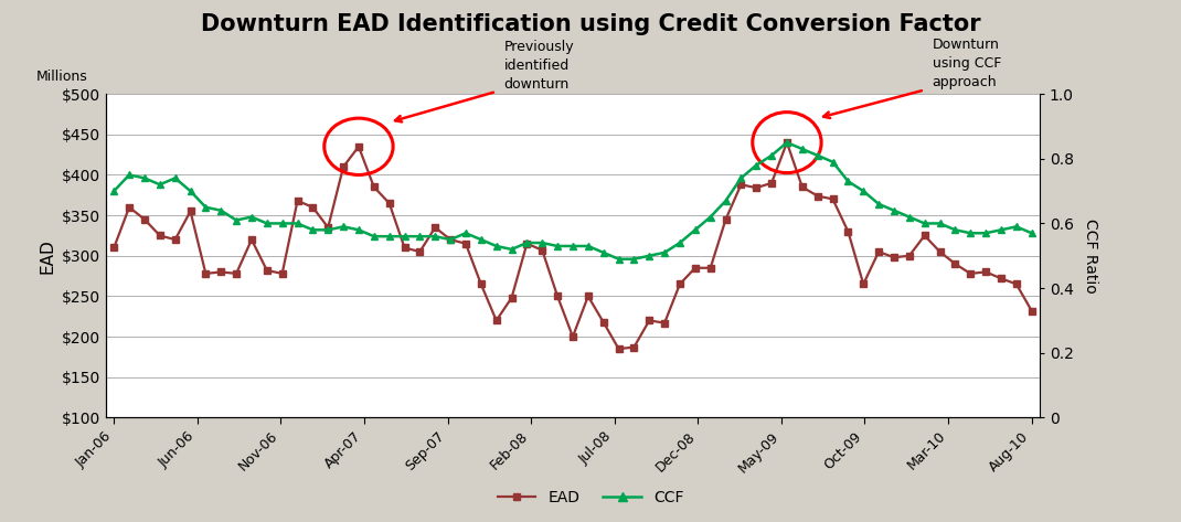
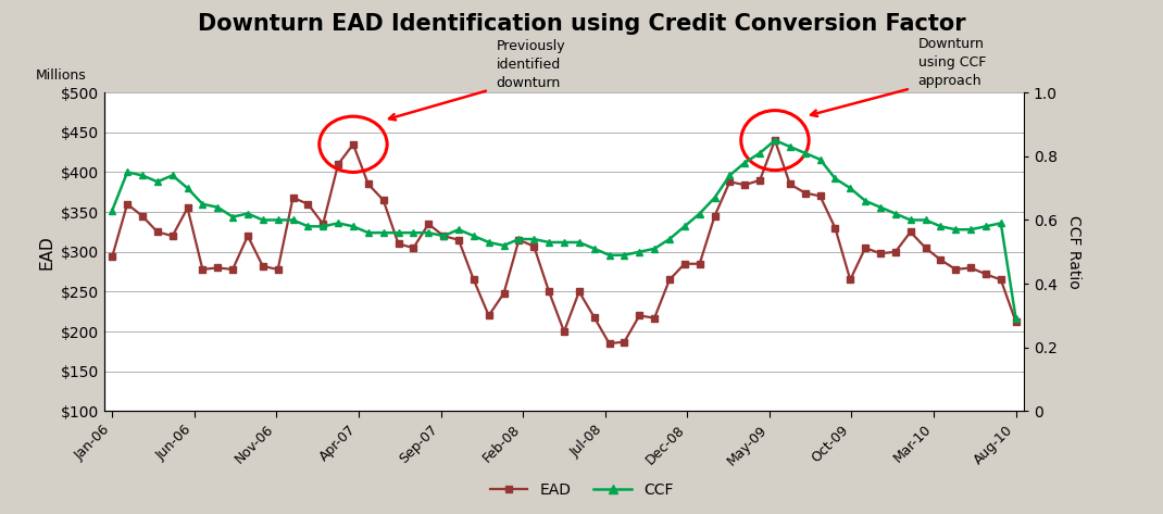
EAD/Jan-06: $310 -> $294
CCF/Jan-06: 0.70 -> 0.63
EAD/Aug-10: $232 -> $212
CCF/Aug-10: 0.57 -> 0.29
